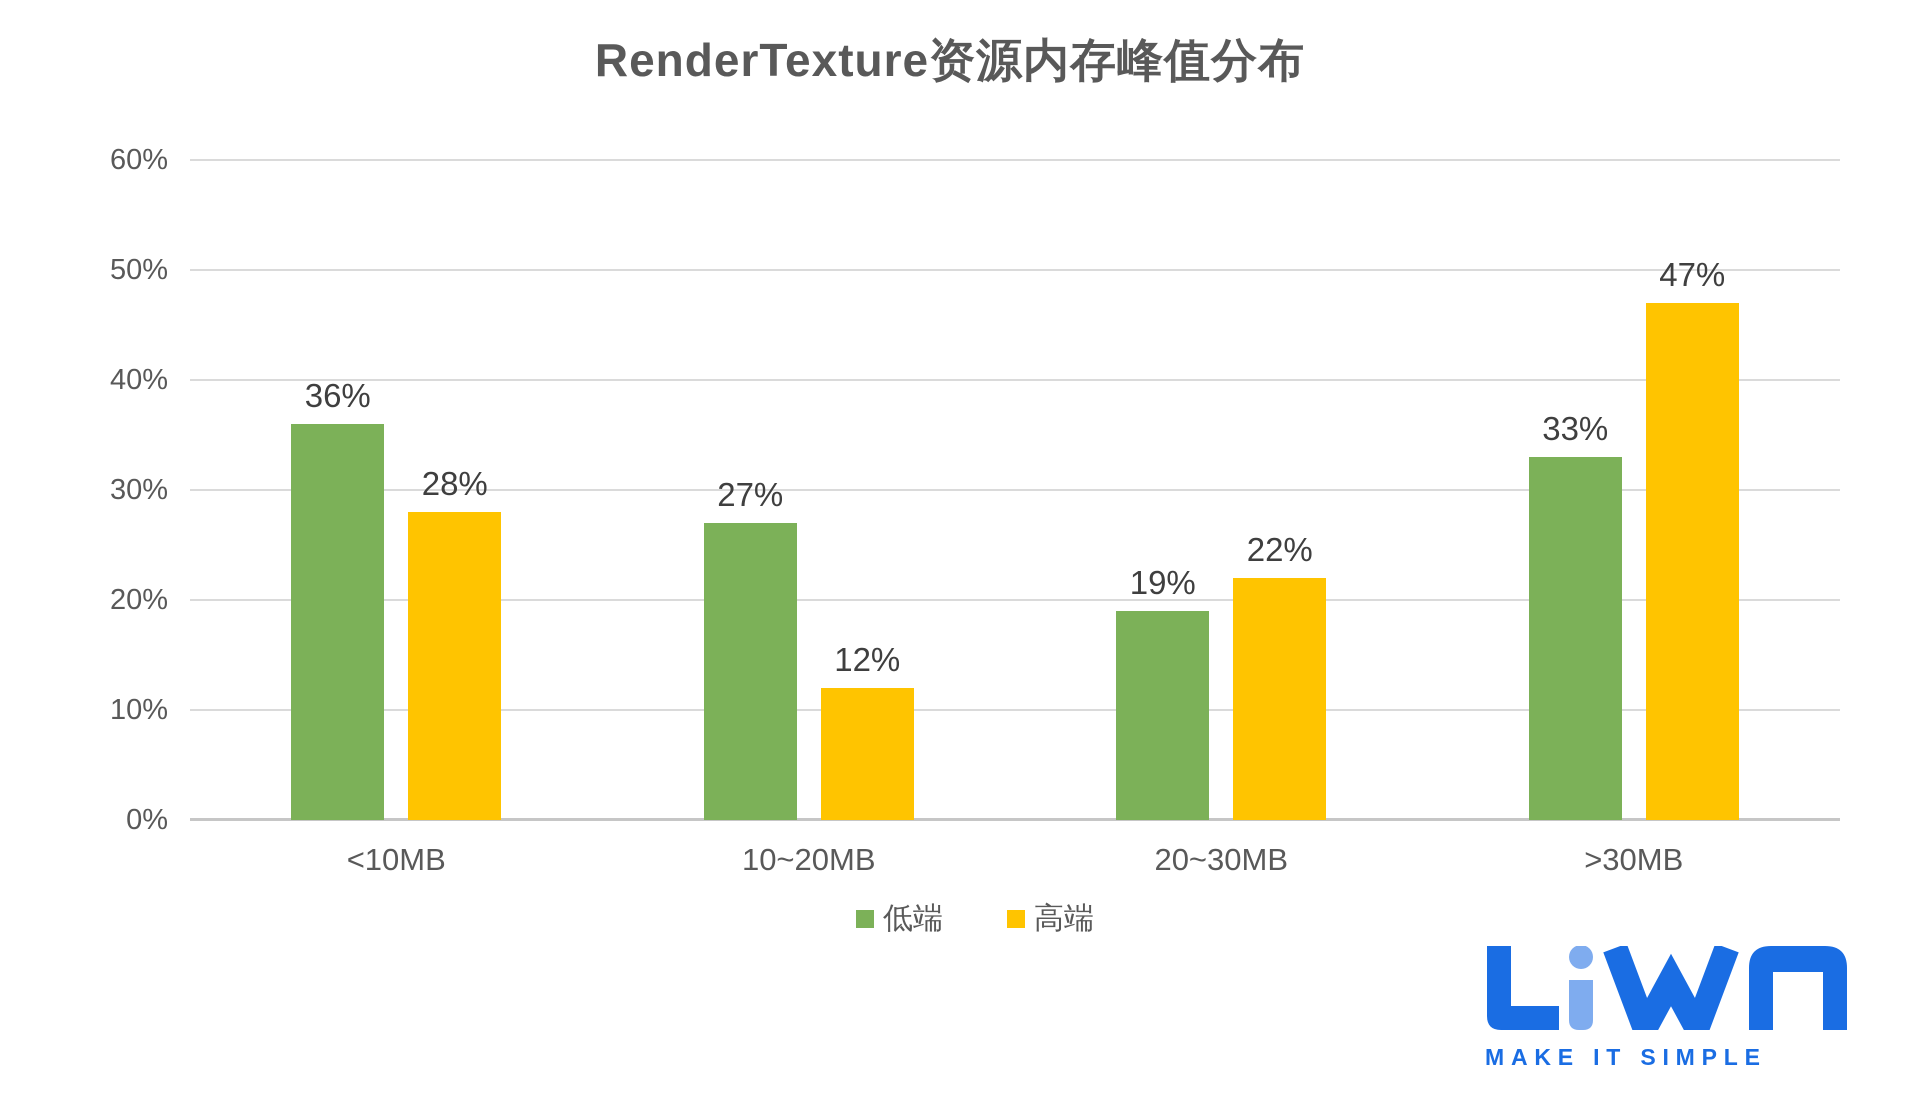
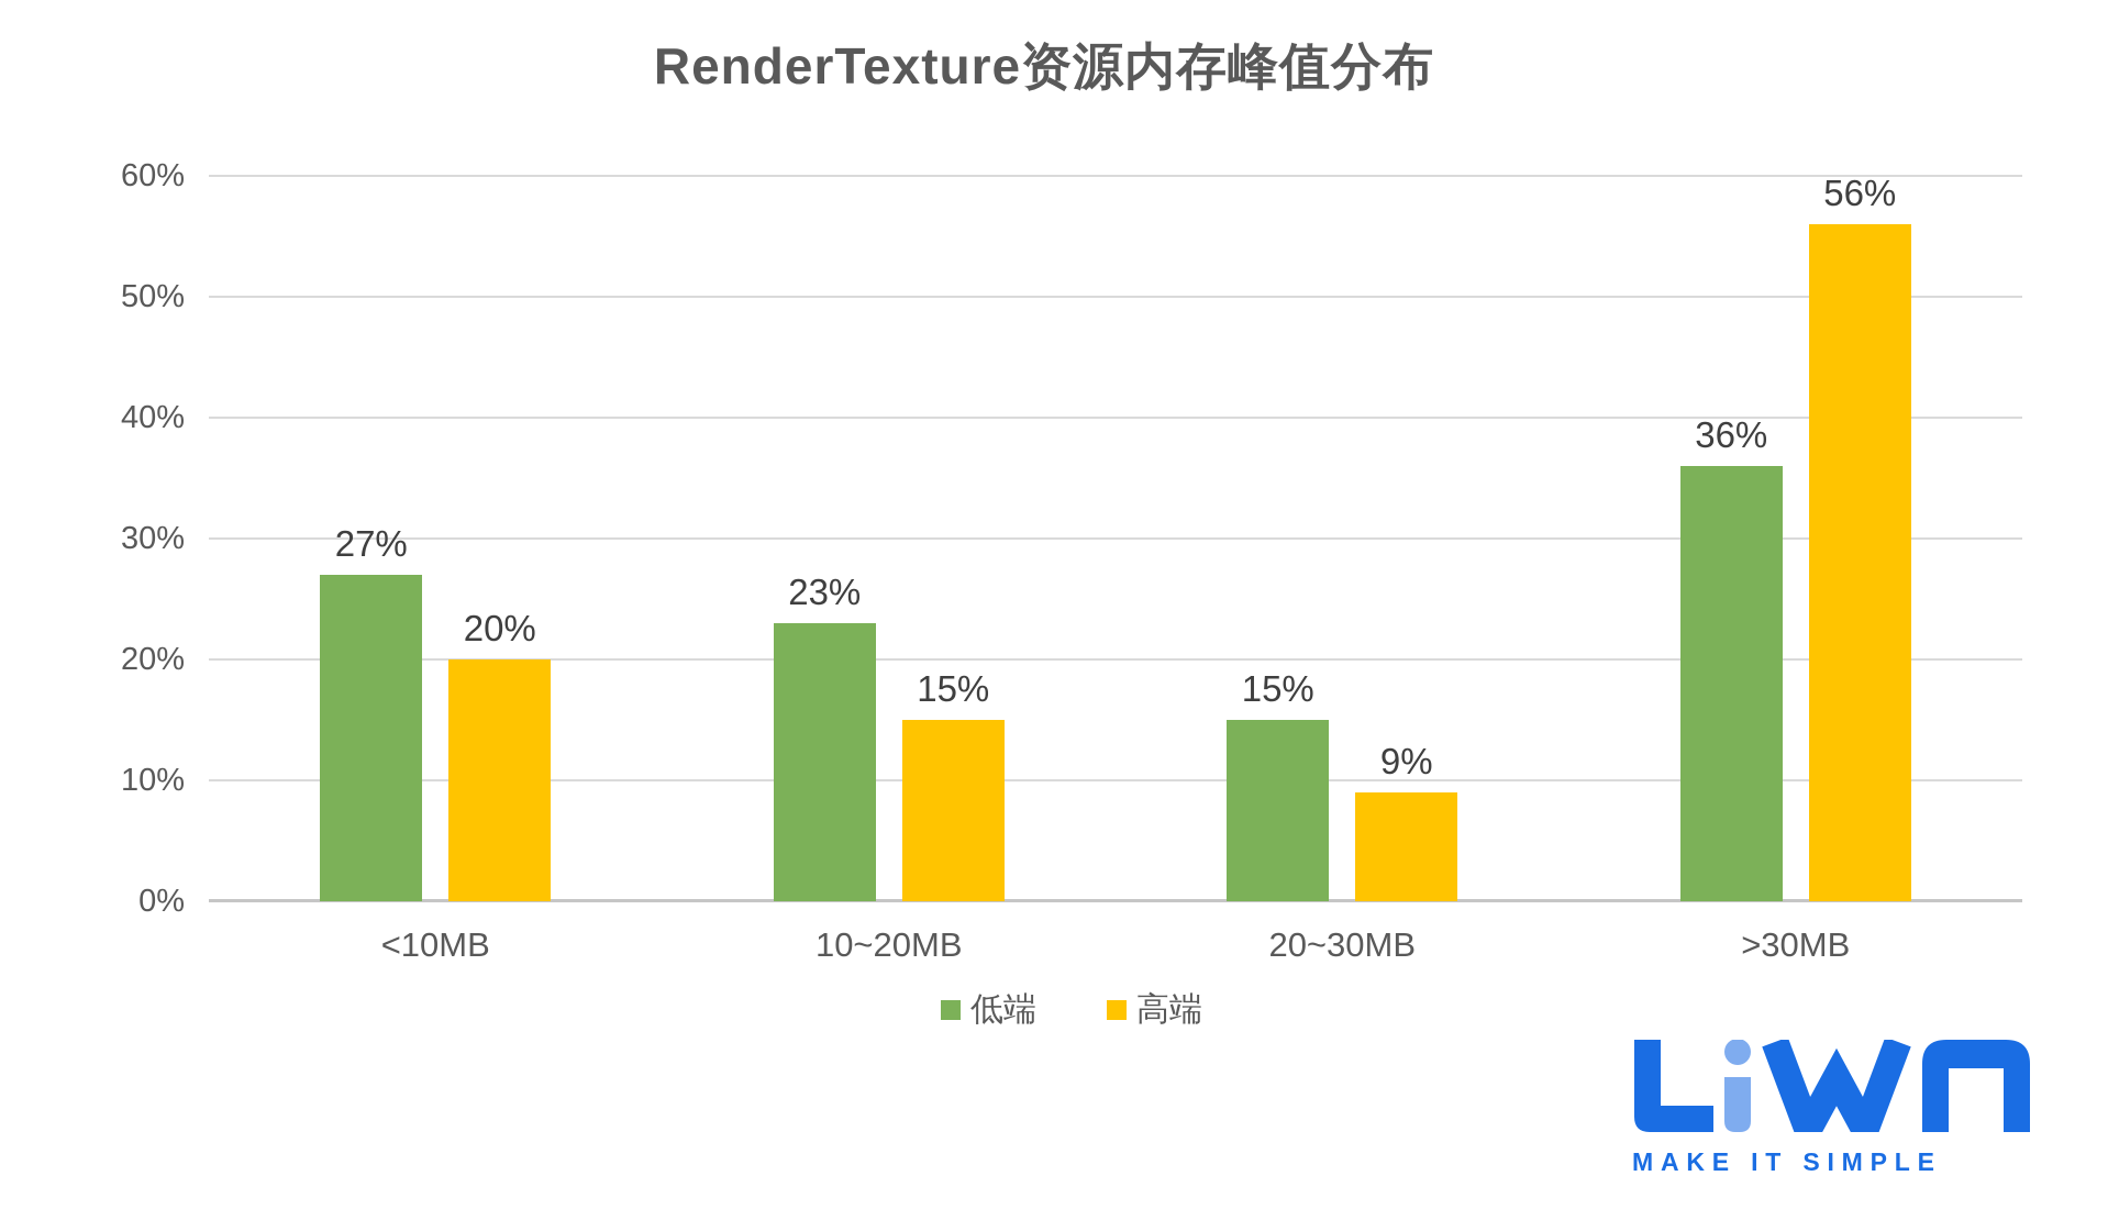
低端/<10MB: 36% -> 27%
高端/<10MB: 28% -> 20%
低端/10~20MB: 27% -> 23%
高端/10~20MB: 12% -> 15%
低端/20~30MB: 19% -> 15%
高端/20~30MB: 22% -> 9%
低端/>30MB: 33% -> 36%
高端/>30MB: 47% -> 56%
